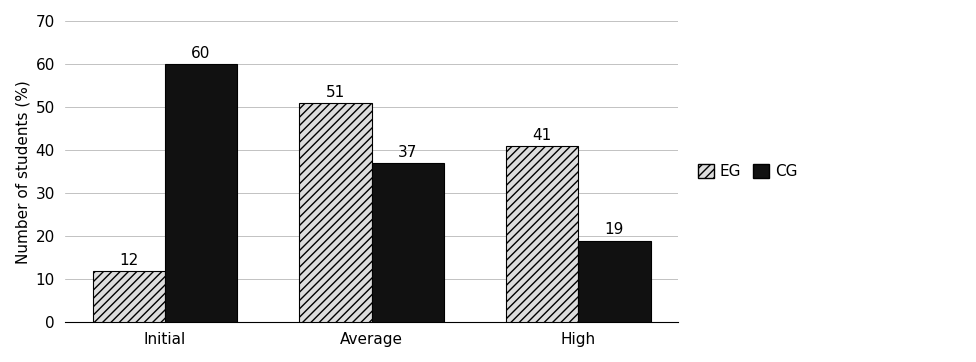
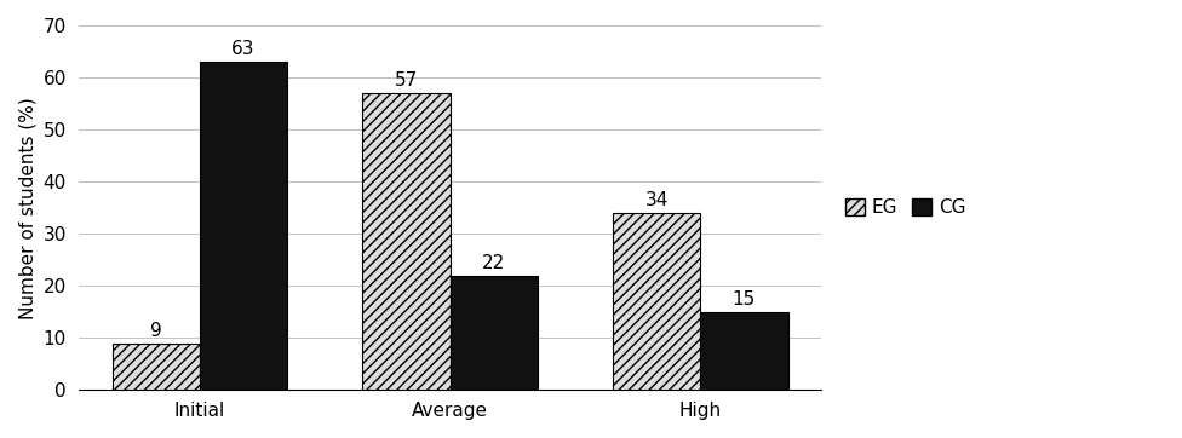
EG/Initial: 12 -> 9
CG/Initial: 60 -> 63
EG/Average: 51 -> 57
CG/Average: 37 -> 22
EG/High: 41 -> 34
CG/High: 19 -> 15
